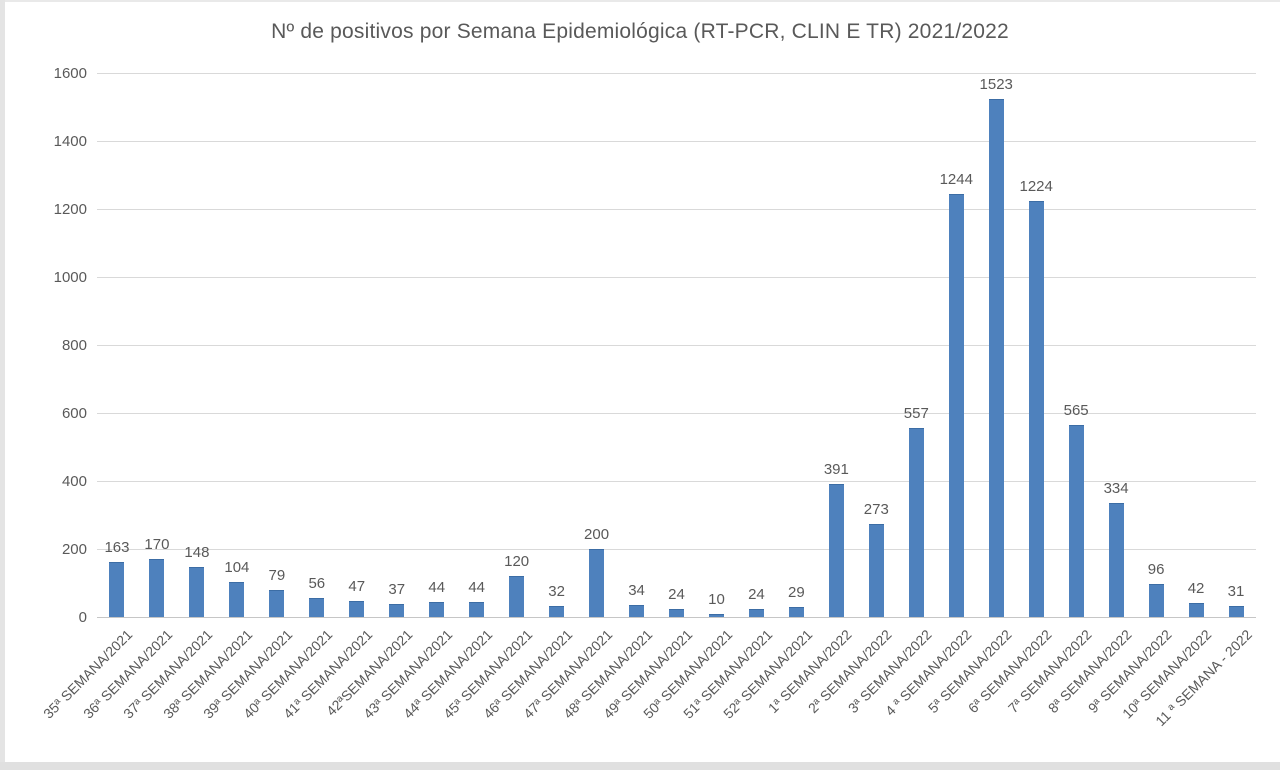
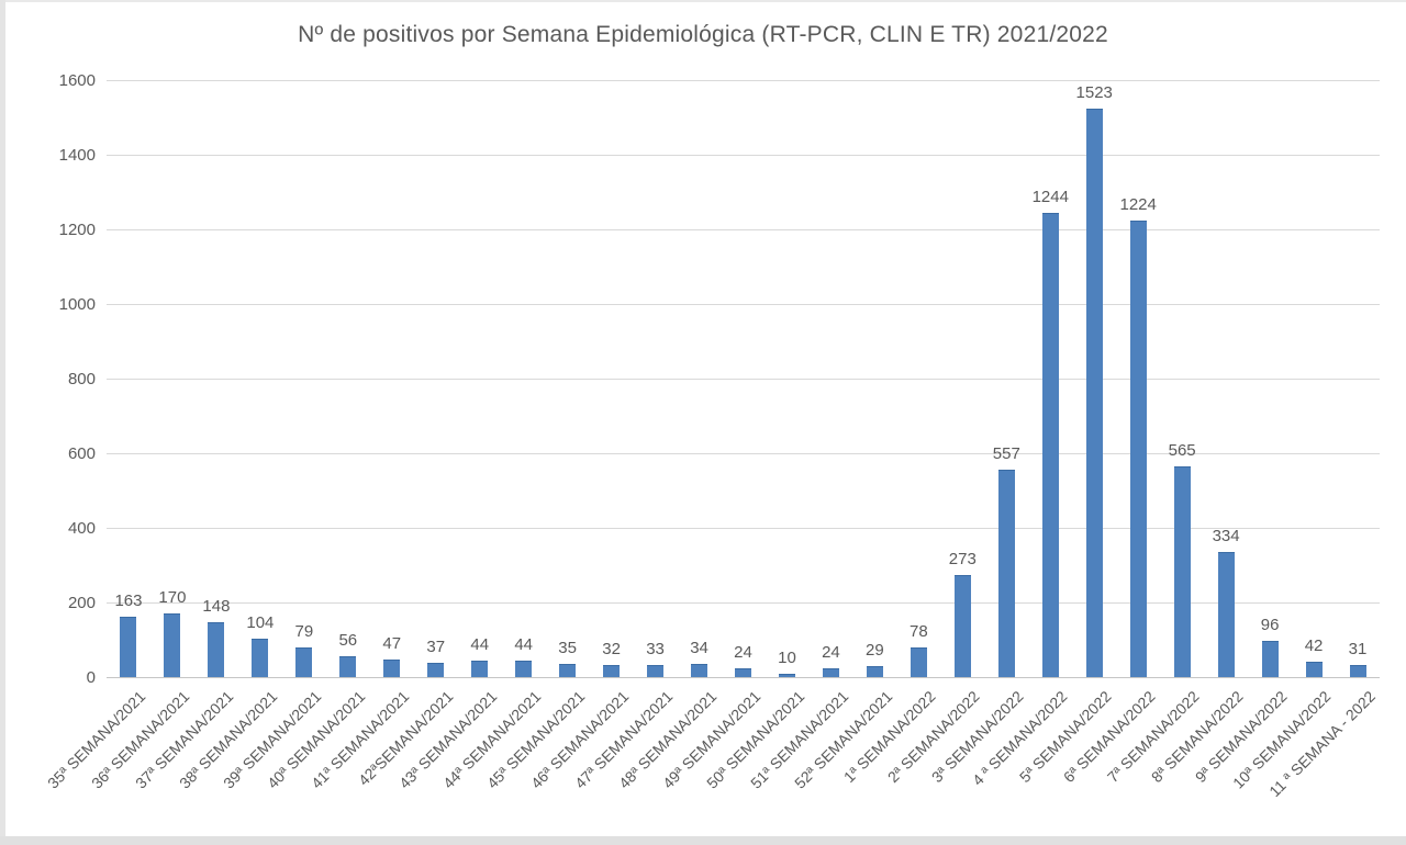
45ª SEMANA/2021: 120 -> 35
47ª SEMANA/2021: 200 -> 33
1ª SEMANA/2022: 391 -> 78
